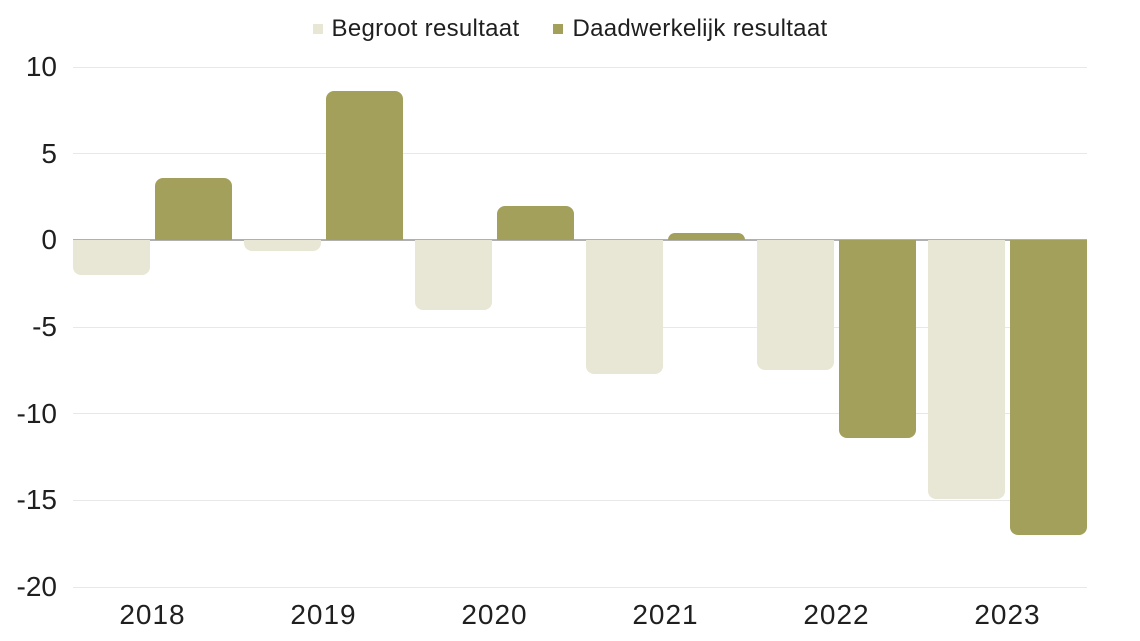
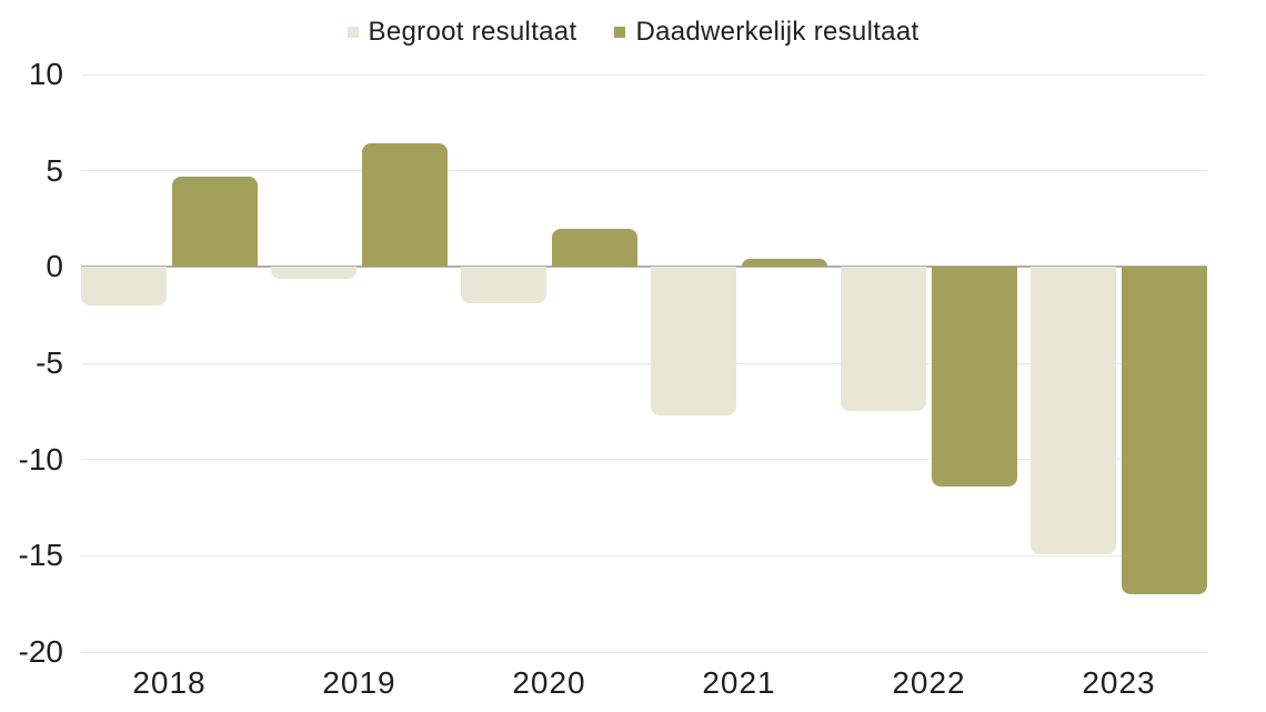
Daadwerkelijk resultaat/2018: 3.6 -> 4.7
Daadwerkelijk resultaat/2019: 8.6 -> 6.4
Begroot resultaat/2020: -4.0 -> -1.9
